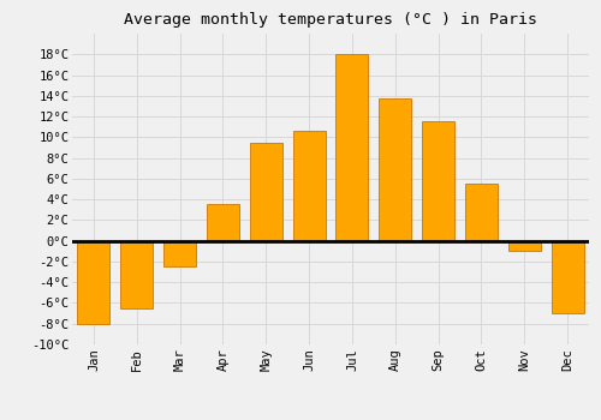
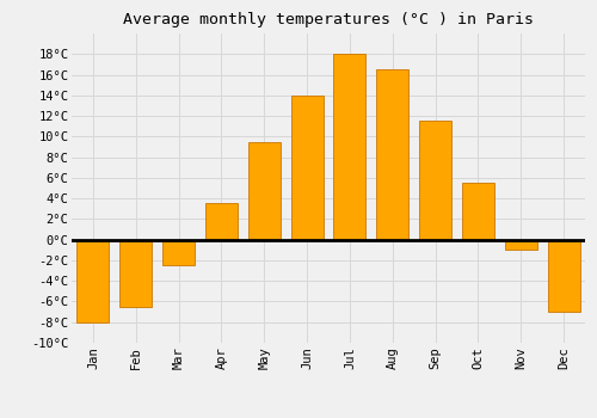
Jun: 10.6°C -> 14.0°C
Aug: 13.8°C -> 16.5°C
